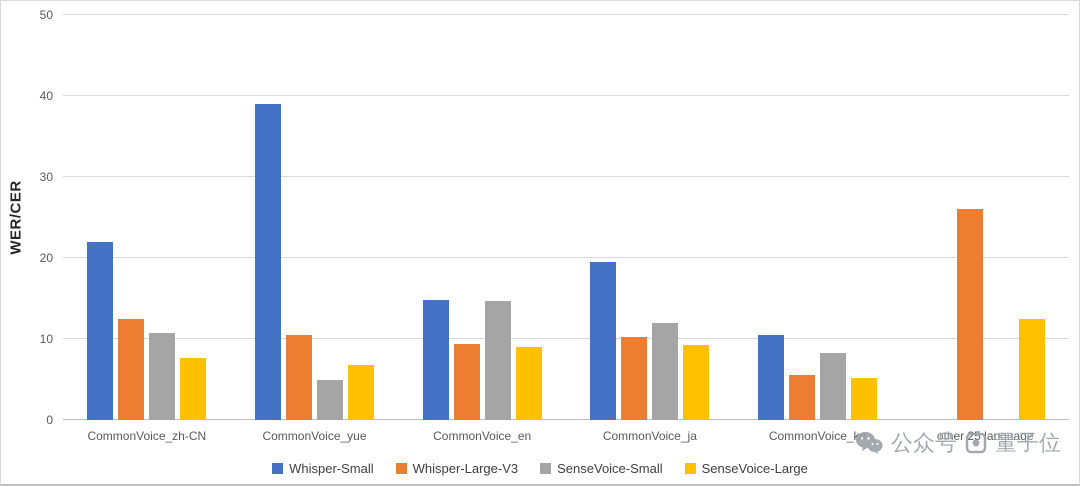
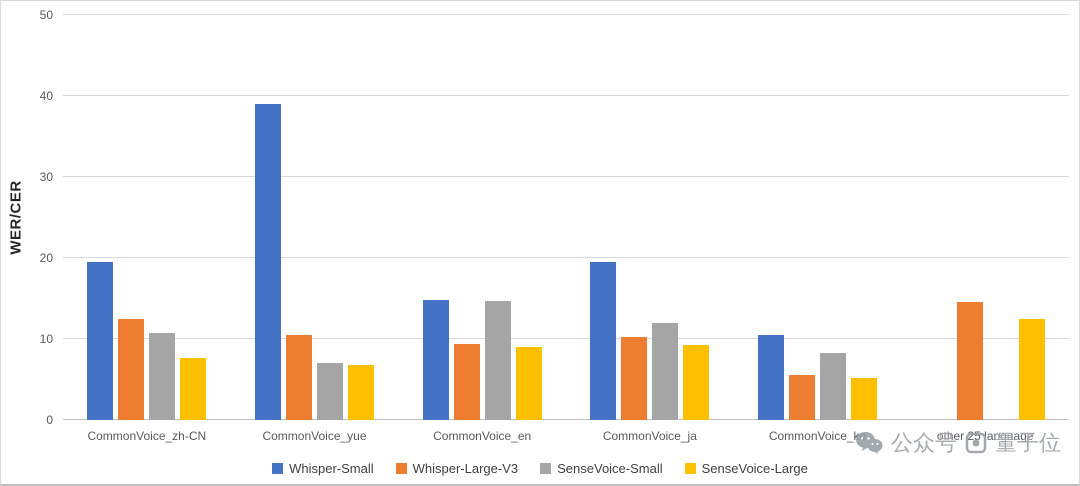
Whisper-Small/CommonVoice_zh-CN: 22 -> 20
SenseVoice-Small/CommonVoice_yue: 5 -> 7
Whisper-Large-V3/other 25 language: 26 -> 15
